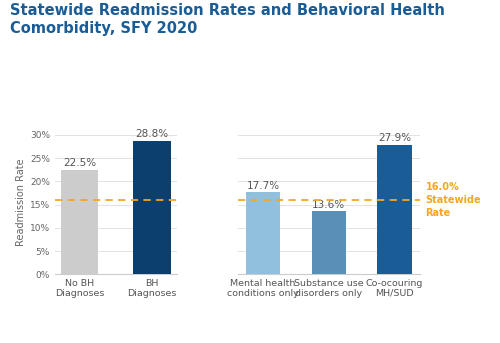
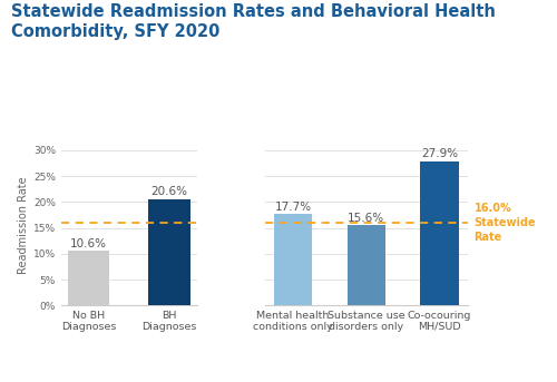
No BH Diagnoses: 22.5% -> 10.6%
BH Diagnoses: 28.8% -> 20.6%
Substance use disorders only: 13.6% -> 15.6%
